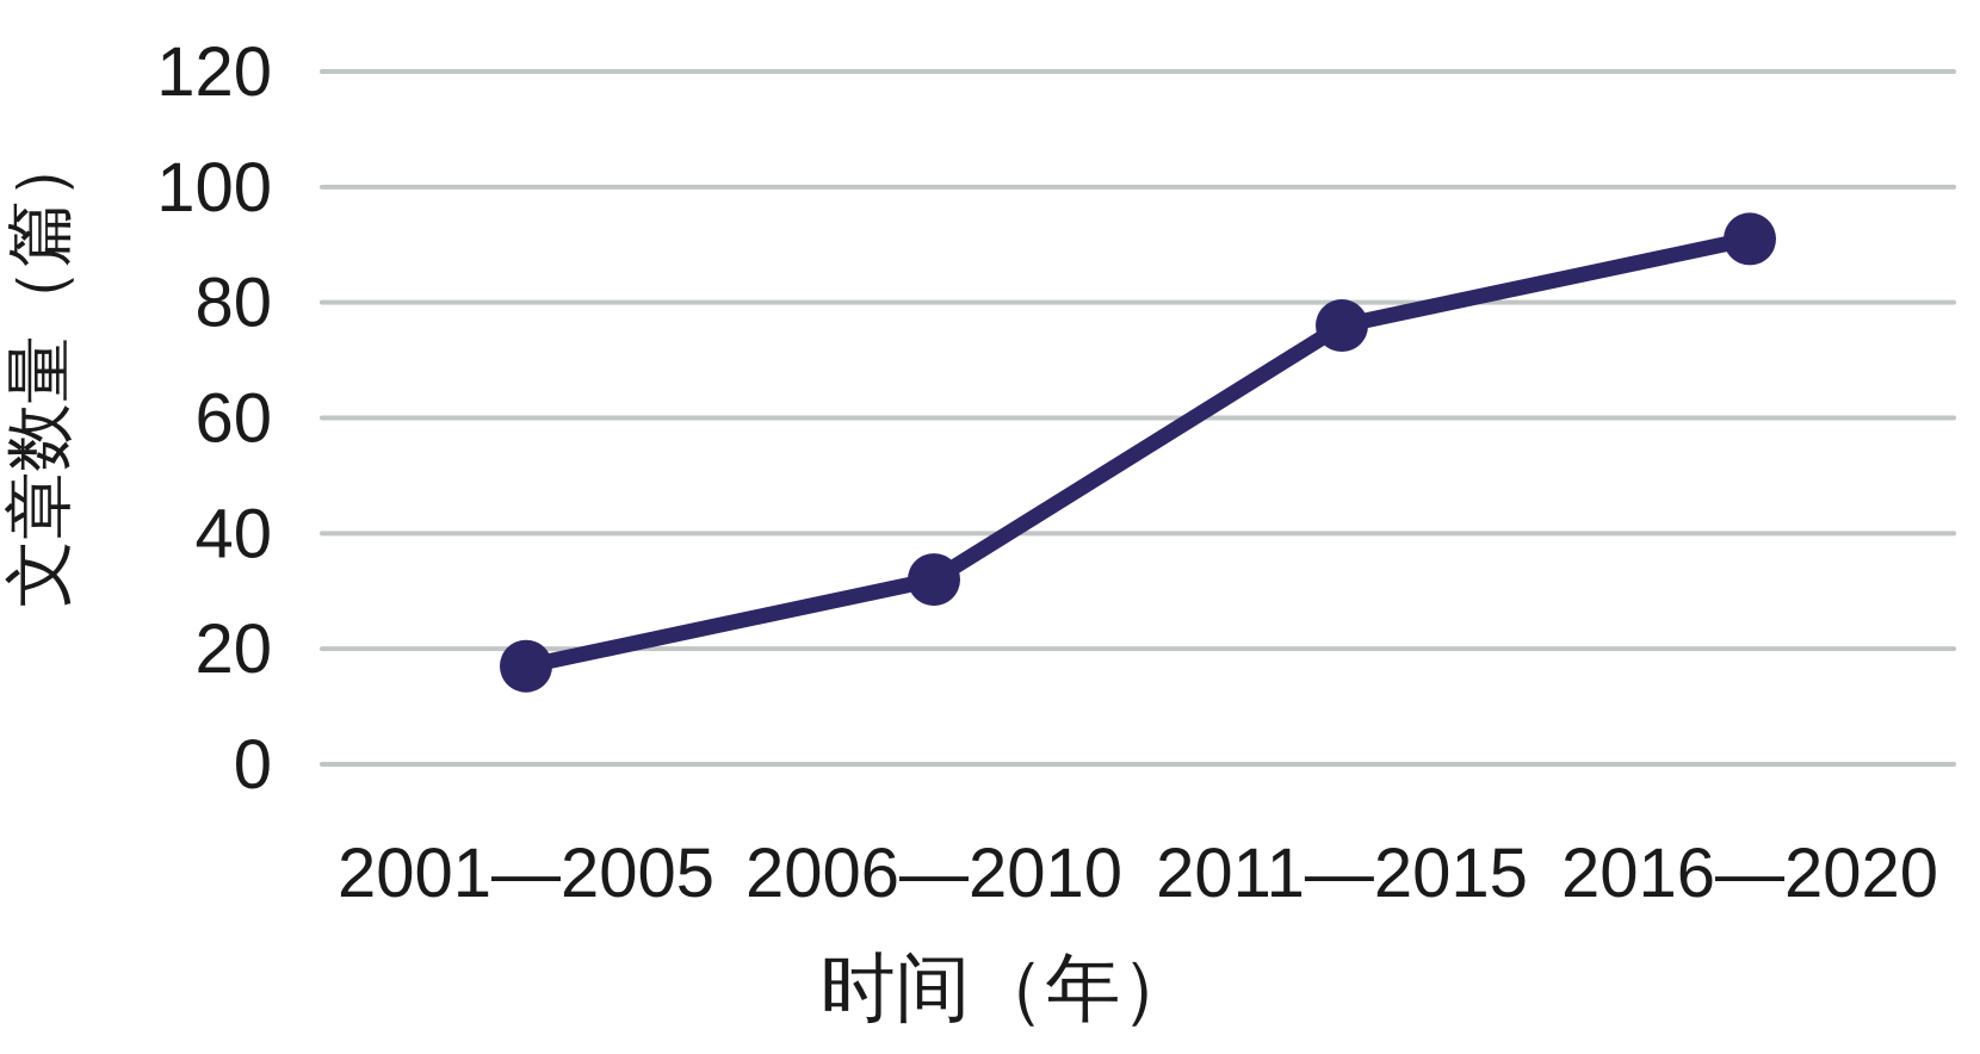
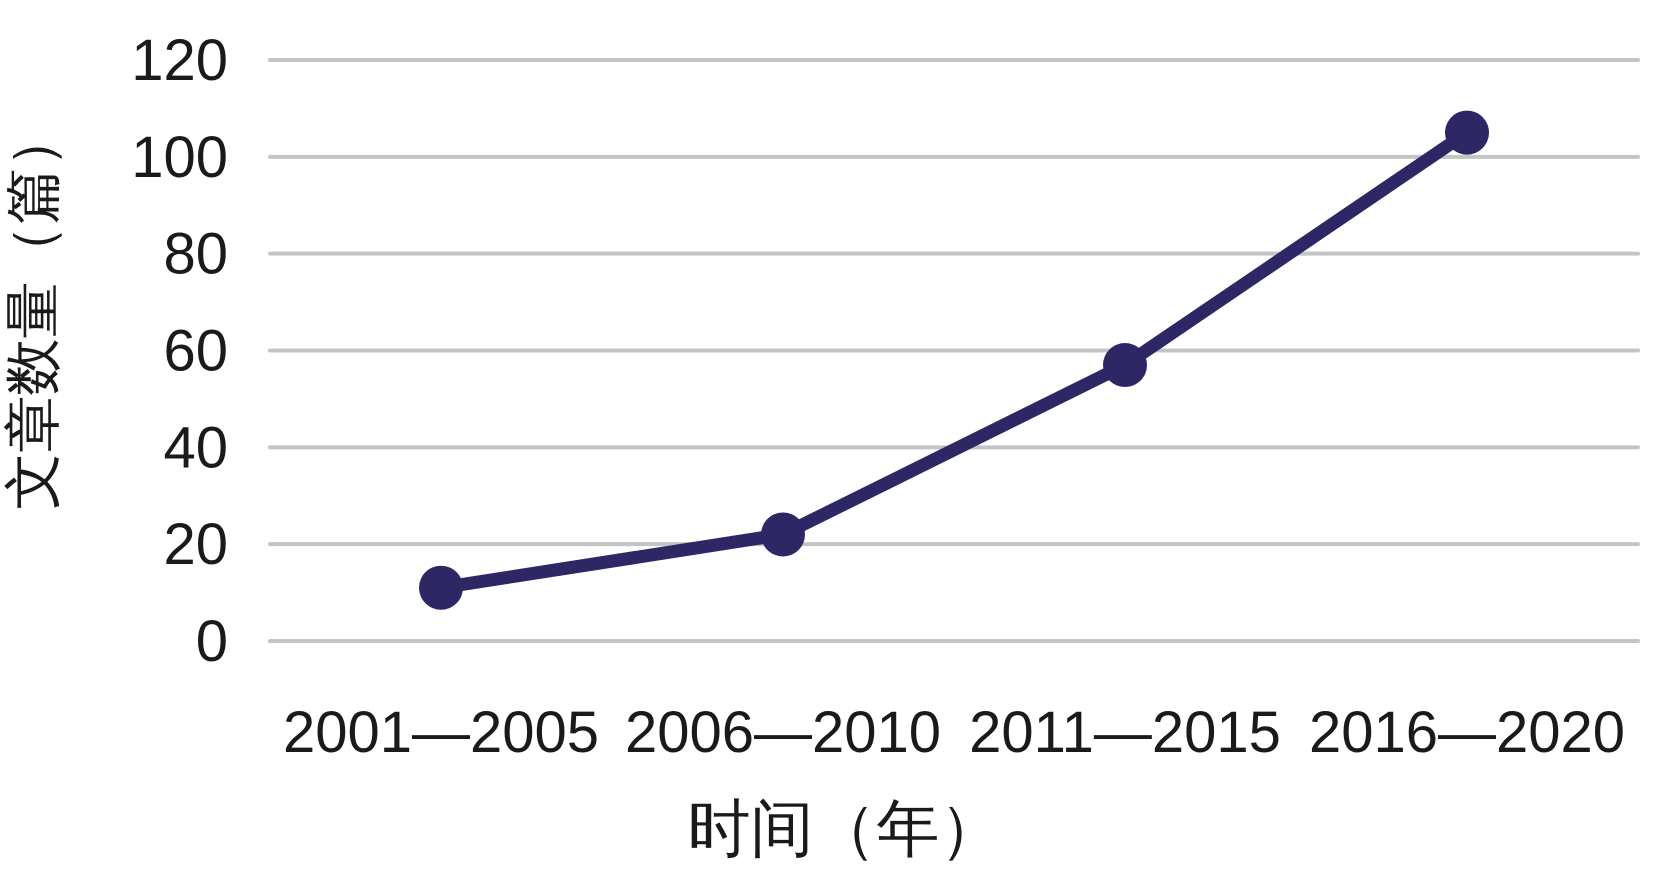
2001—2005: 17 -> 11
2006—2010: 32 -> 22
2011—2015: 76 -> 57
2016—2020: 91 -> 105
